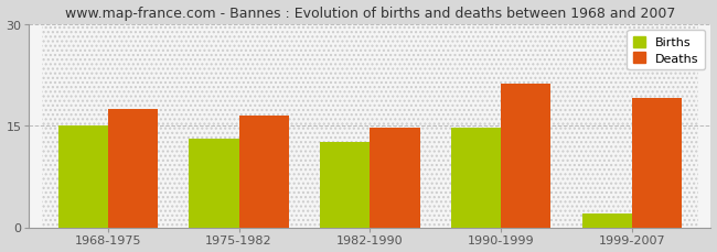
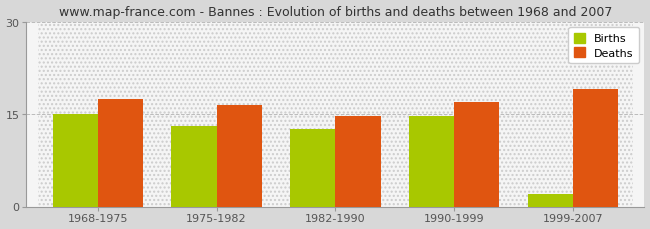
Deaths/1990-1999: 21.2 -> 17.0
